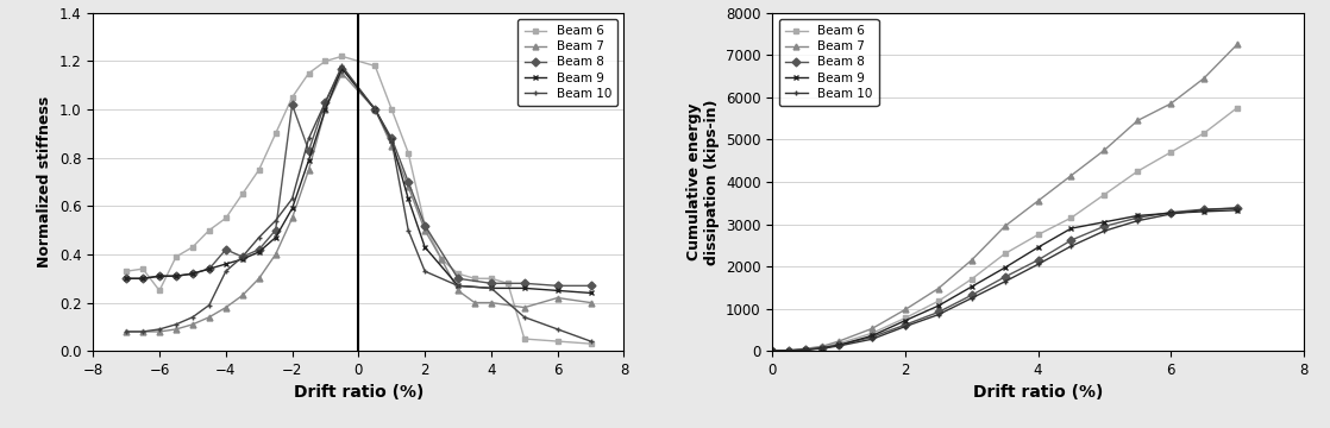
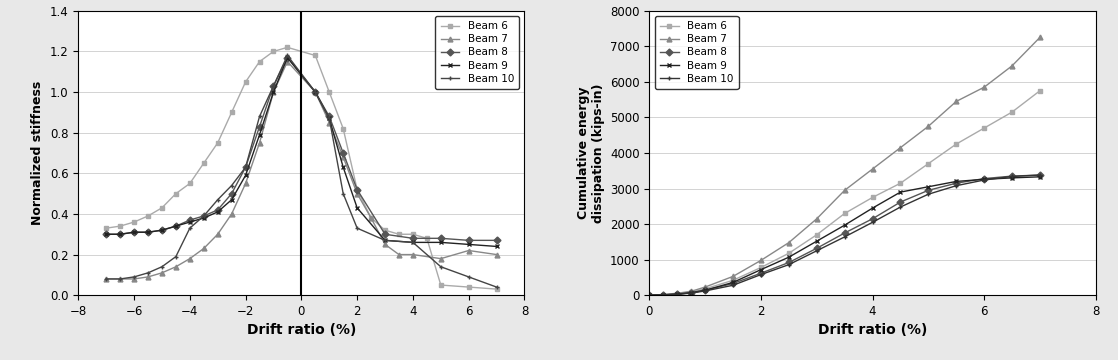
Beam 6/−6: 0.25 -> 0.36
Beam 8/−4: 0.42 -> 0.37
Beam 8/−2: 1.02 -> 0.63
